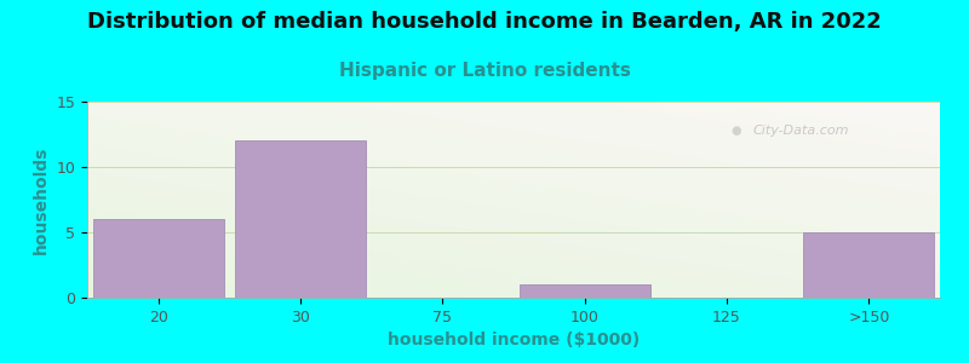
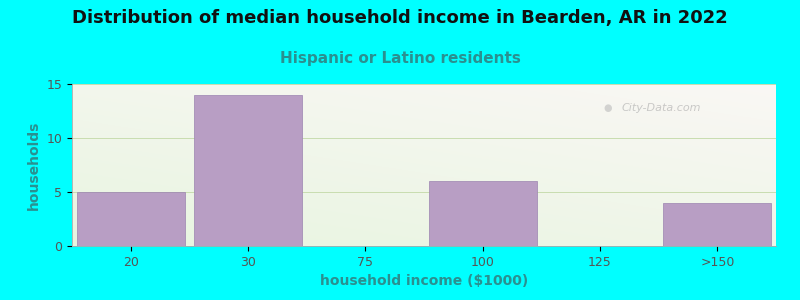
20: 6 -> 5
30: 12 -> 14
100: 1 -> 6
>150: 5 -> 4
